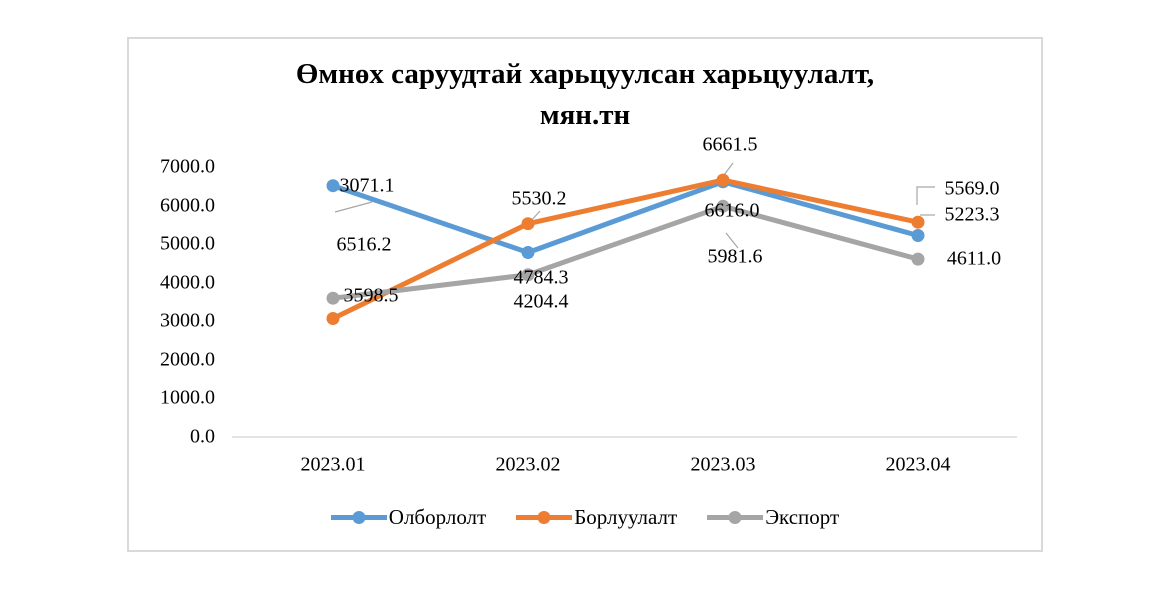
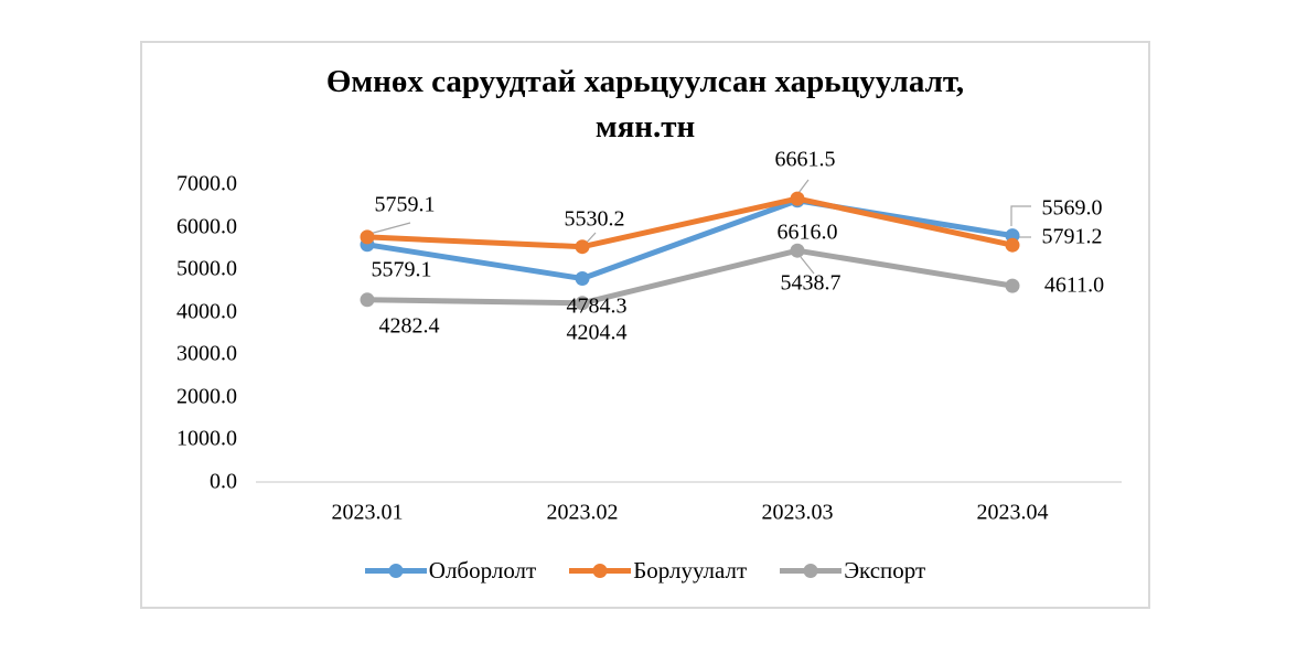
Олборлолт/2023.01: 6516.2 -> 5579.1
Борлуулалт/2023.01: 3071.1 -> 5759.1
Экспорт/2023.01: 3598.5 -> 4282.4
Экспорт/2023.03: 5981.6 -> 5438.7
Олборлолт/2023.04: 5223.3 -> 5791.2
